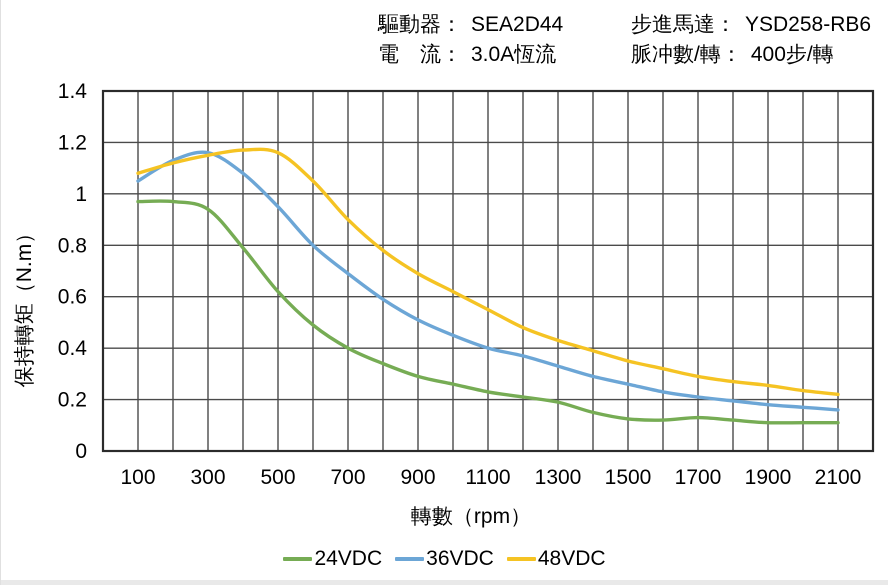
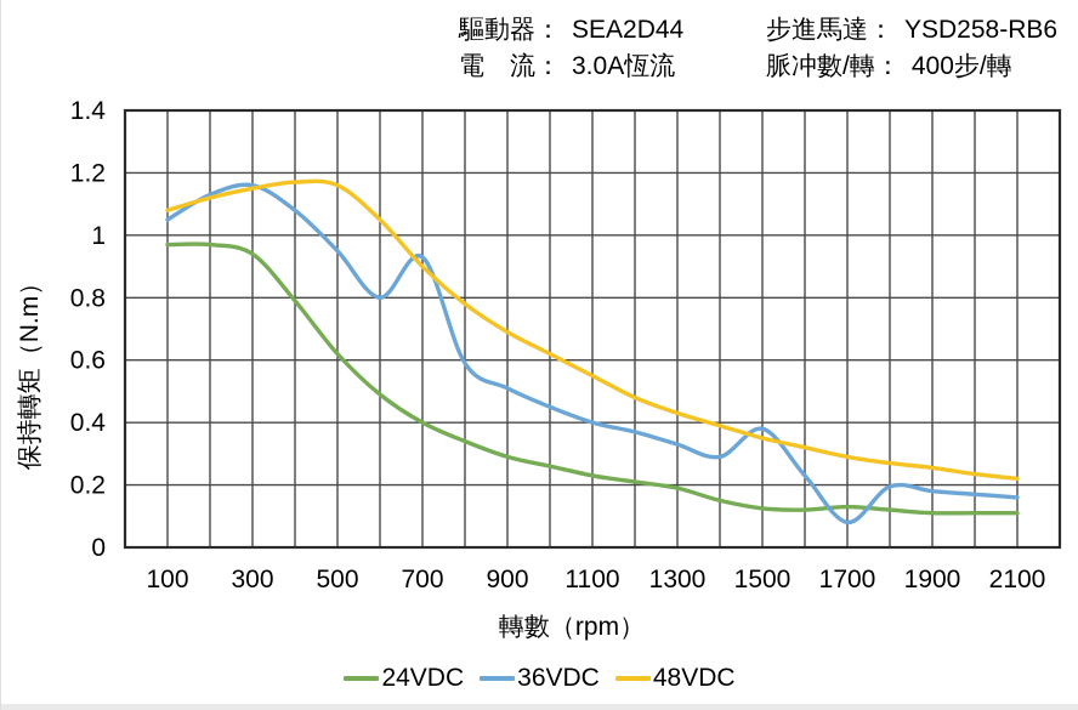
36VDC/700: 0.69 -> 0.93
36VDC/1500: 0.26 -> 0.38
36VDC/1700: 0.21 -> 0.08
